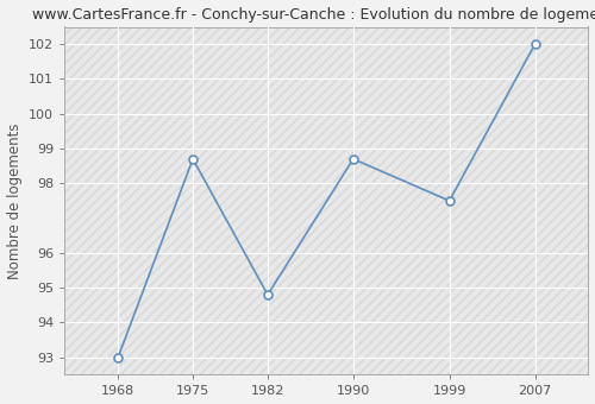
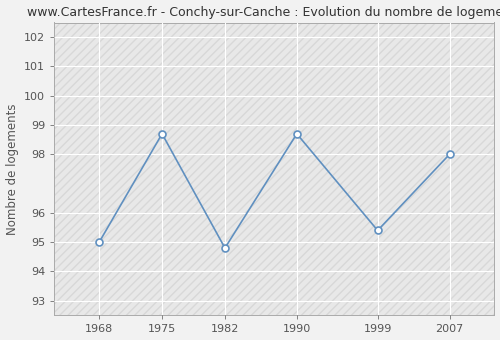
1968: 93.0 -> 95.0
1999: 97.5 -> 95.4
2007: 102.0 -> 98.0
